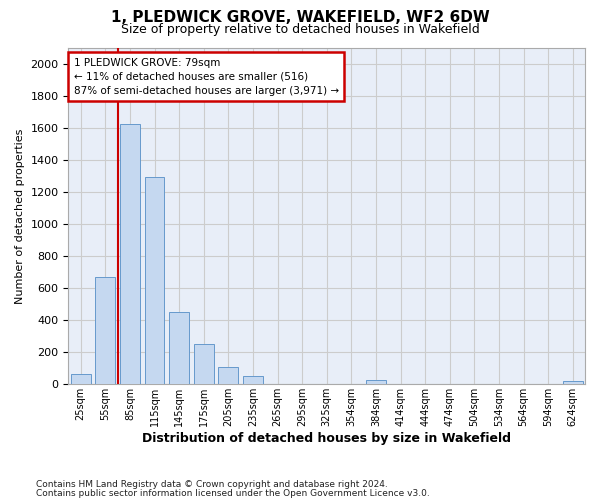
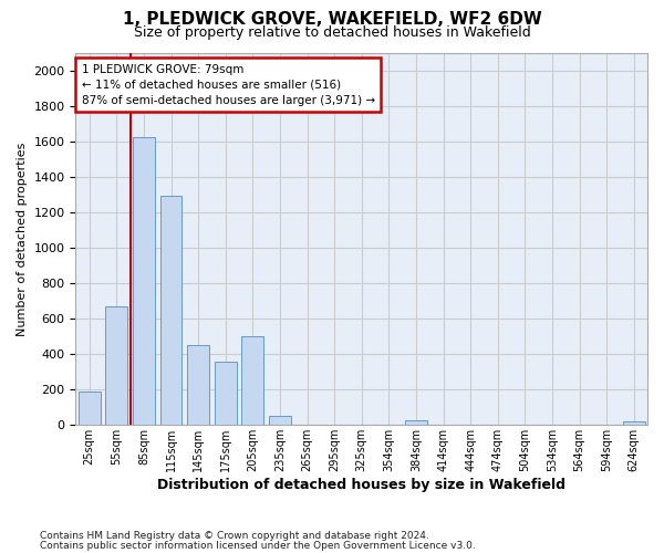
25sqm: 60 -> 190
175sqm: 250 -> 360
205sqm: 100 -> 500
